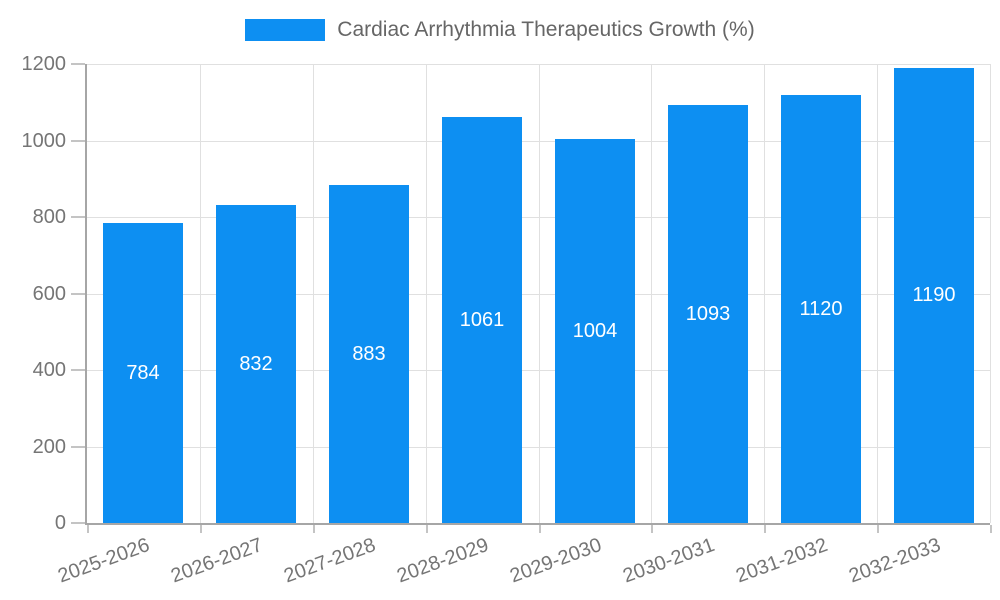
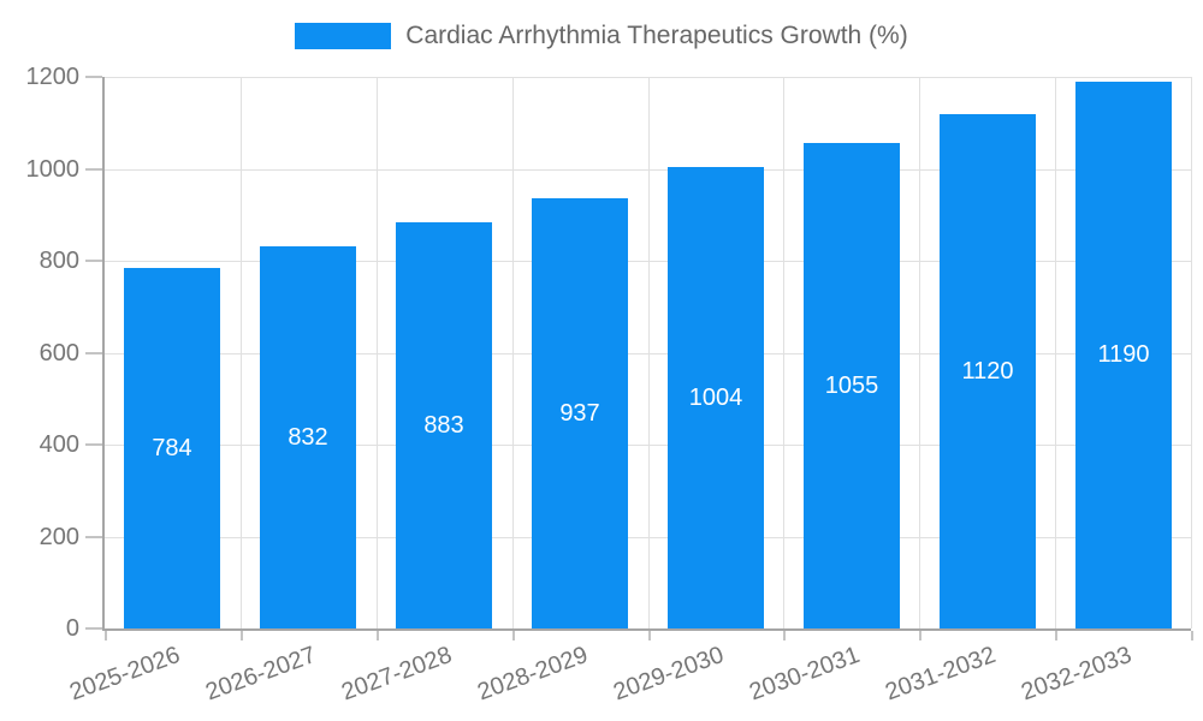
2028-2029: 1061 -> 937
2030-2031: 1093 -> 1055
